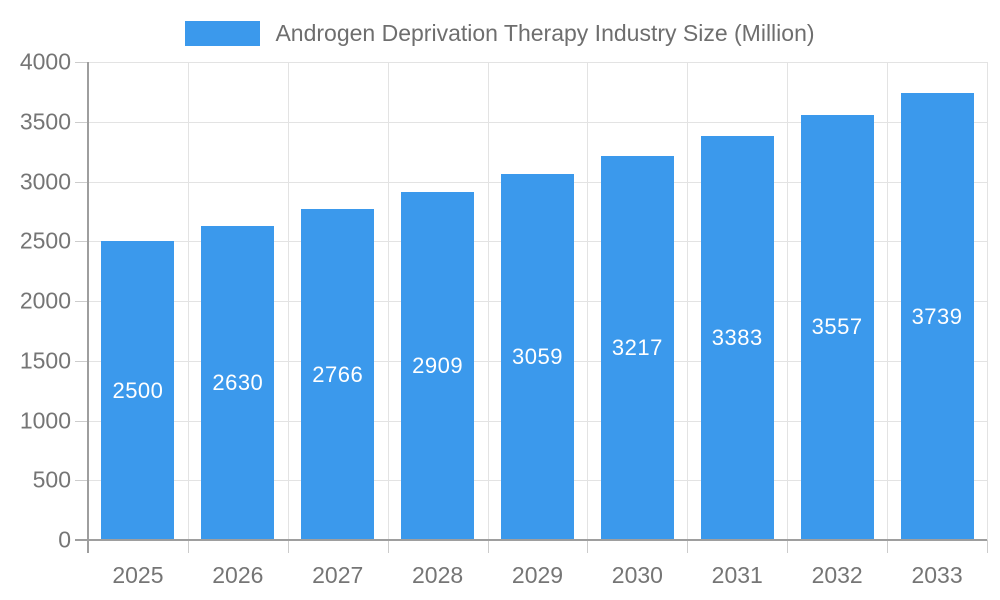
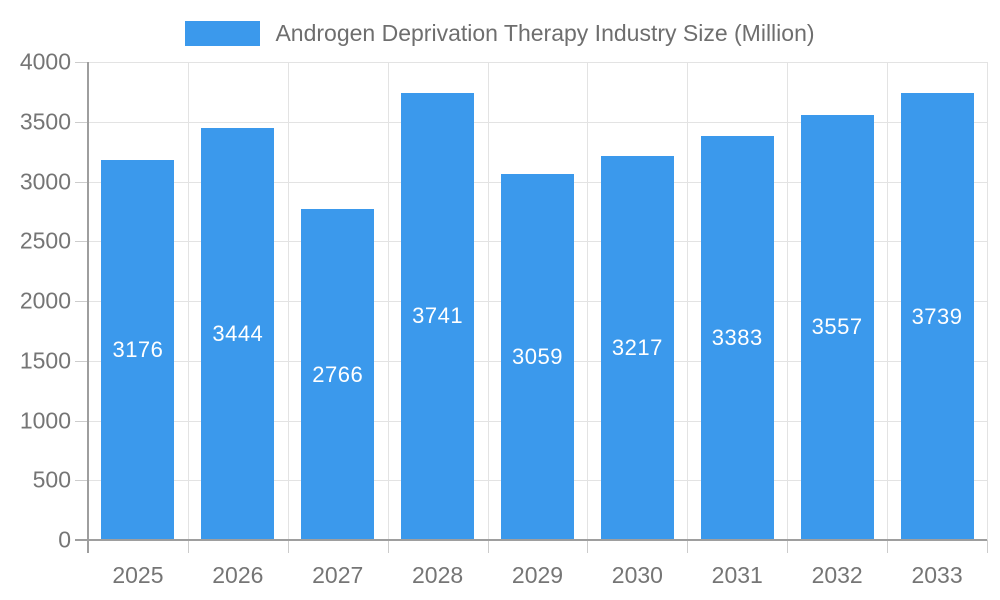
2025: 2500 -> 3176
2026: 2630 -> 3444
2028: 2909 -> 3741
